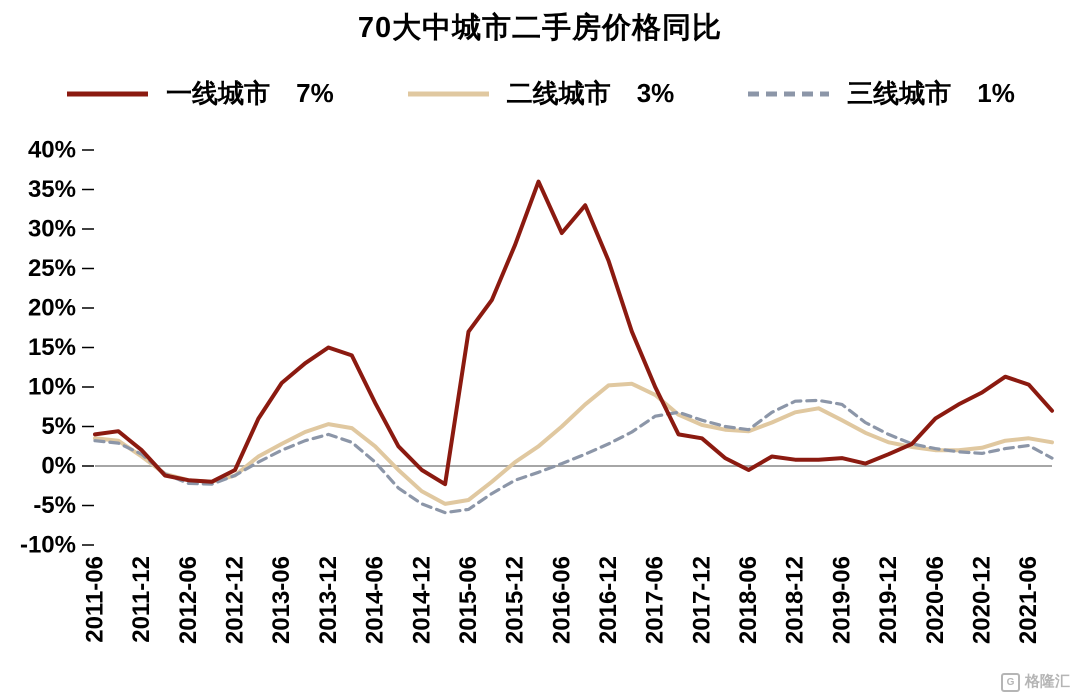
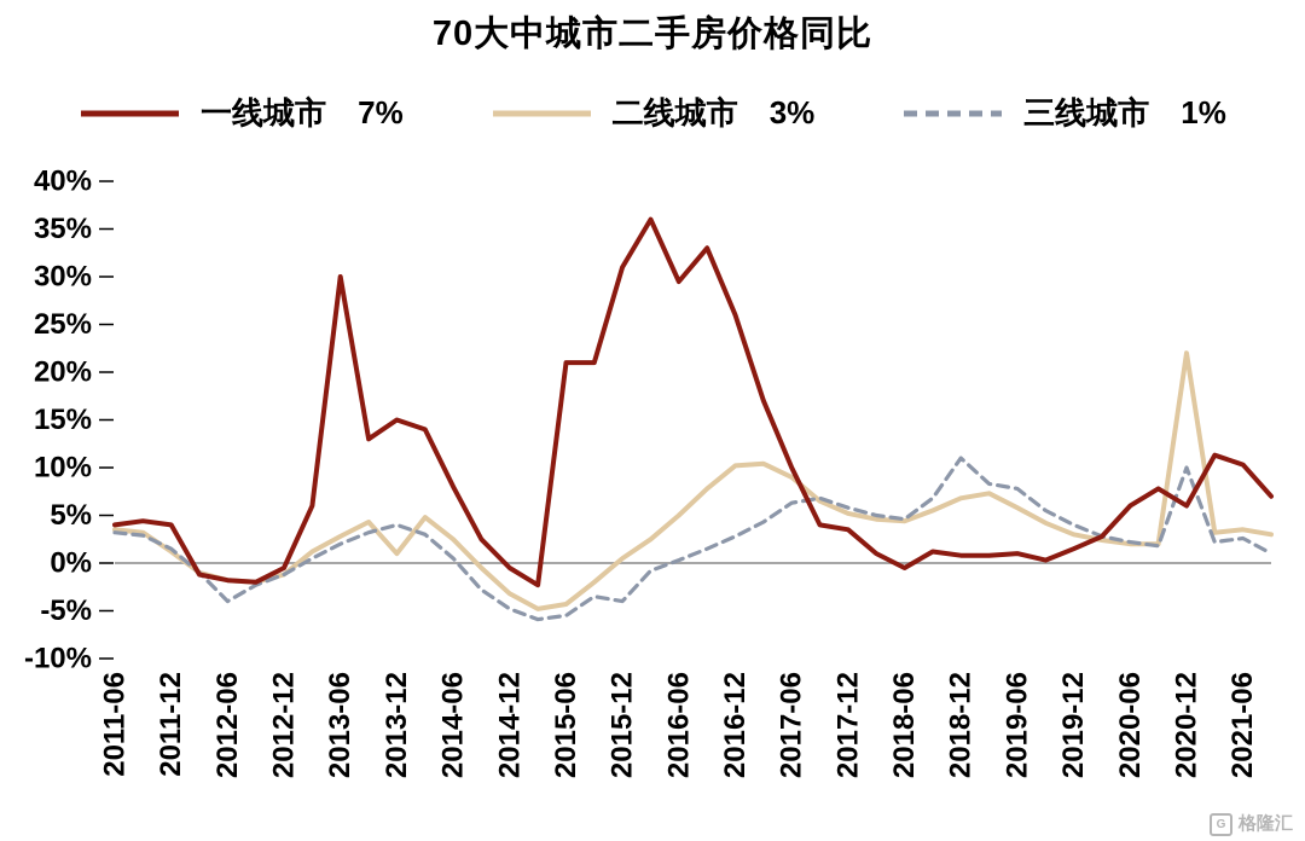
一线城市/2011-12: 2% -> 4%
三线城市/2012-06: -2% -> -4%
一线城市/2013-06: 10% -> 30%
二线城市/2013-12: 5% -> 1%
一线城市/2015-06: 17% -> 21%
一线城市/2015-12: 28% -> 31%
三线城市/2015-12: -2% -> -4%
三线城市/2018-12: 8% -> 11%
一线城市/2020-12: 9% -> 6%
二线城市/2020-12: 2% -> 22%
三线城市/2020-12: 2% -> 10%
